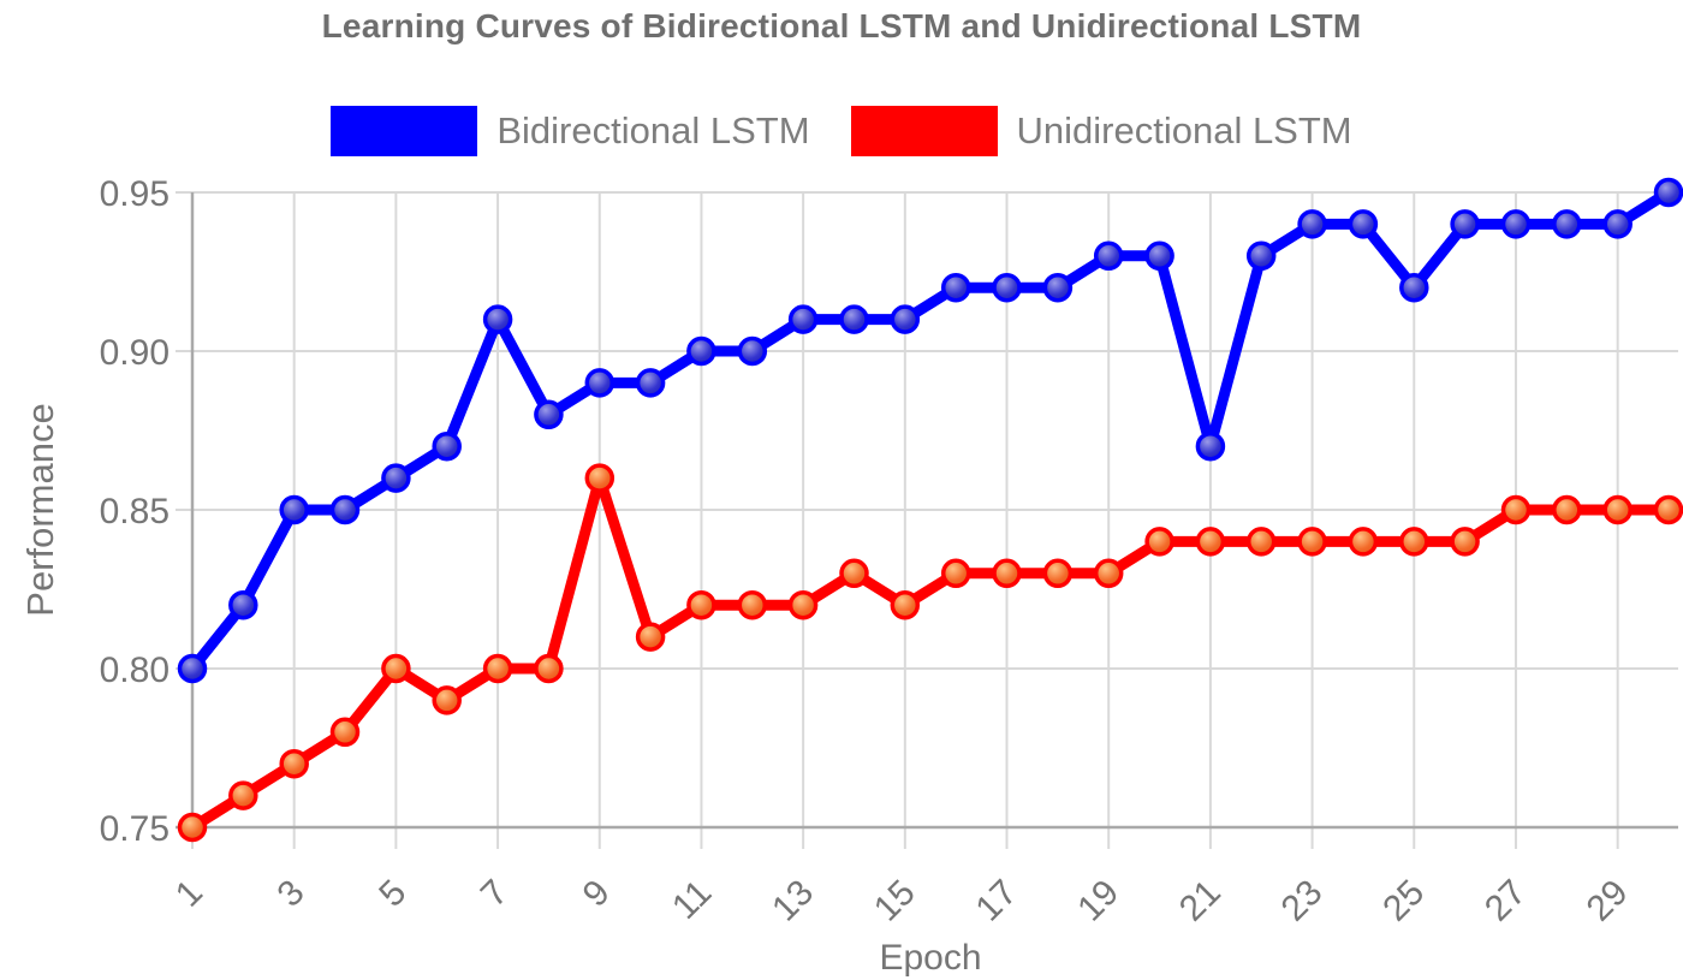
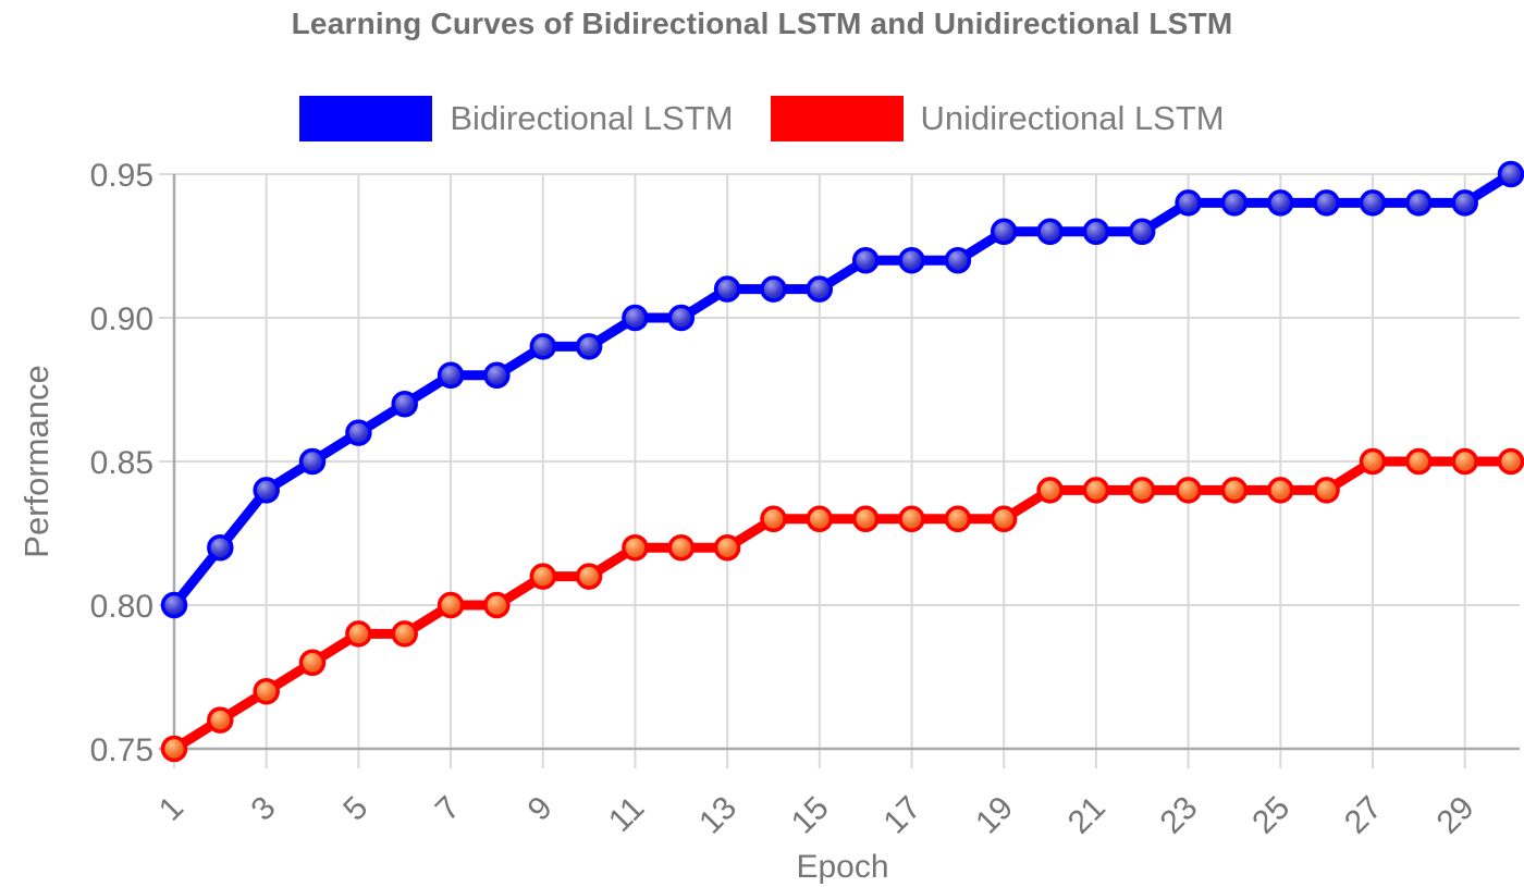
Bidirectional LSTM/3: 0.85 -> 0.84
Unidirectional LSTM/5: 0.80 -> 0.79
Bidirectional LSTM/7: 0.91 -> 0.88
Unidirectional LSTM/9: 0.86 -> 0.81
Unidirectional LSTM/15: 0.82 -> 0.83
Bidirectional LSTM/21: 0.87 -> 0.93
Bidirectional LSTM/25: 0.92 -> 0.94
